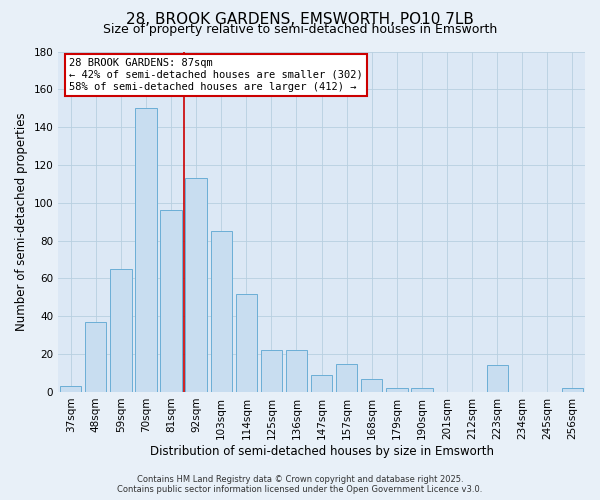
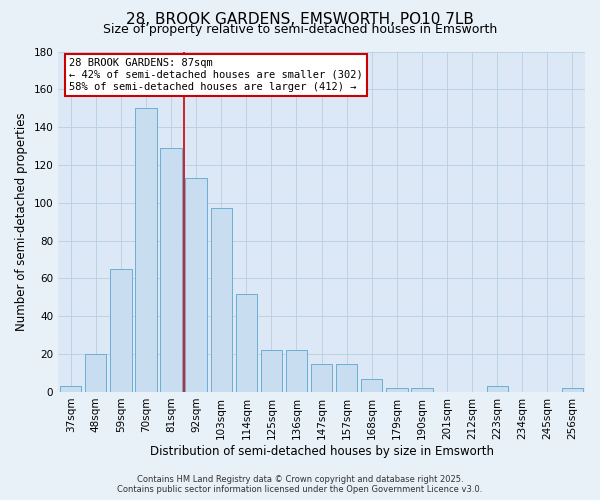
48sqm: 37 -> 20
81sqm: 96 -> 129
103sqm: 85 -> 97
147sqm: 9 -> 15
223sqm: 14 -> 3
